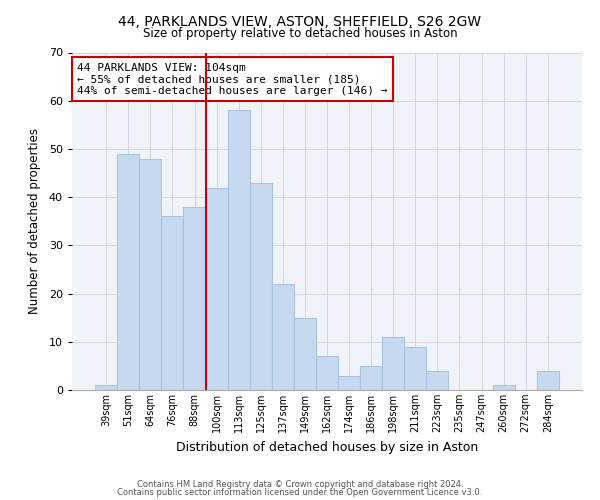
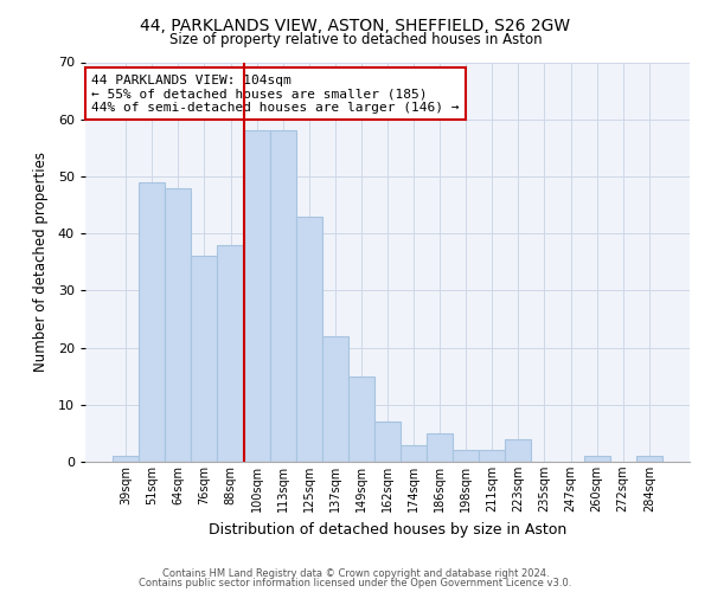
100sqm: 42 -> 58
198sqm: 11 -> 2
211sqm: 9 -> 2
284sqm: 4 -> 1
